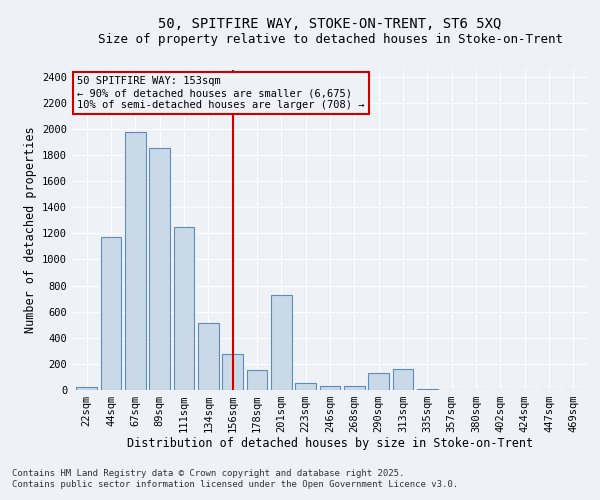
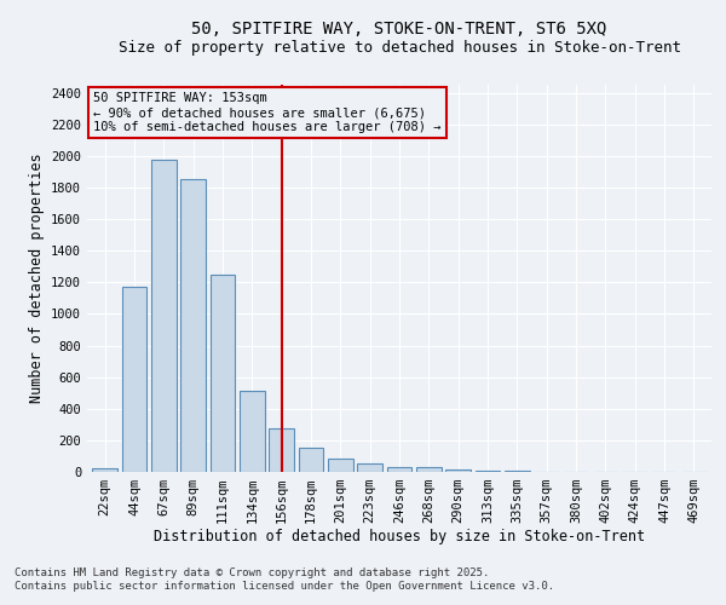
201sqm: 730 -> 80
290sqm: 130 -> 20
313sqm: 160 -> 10
